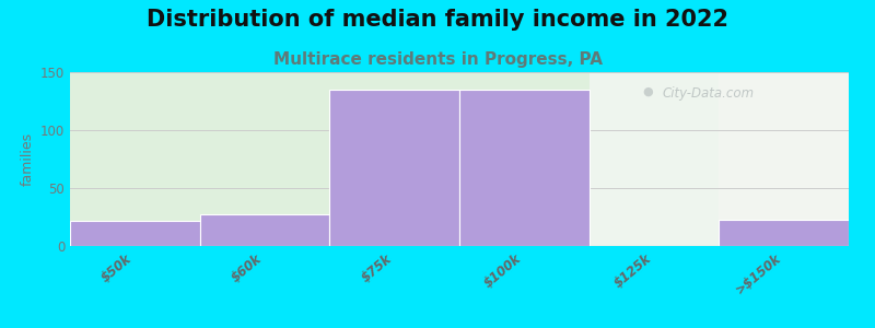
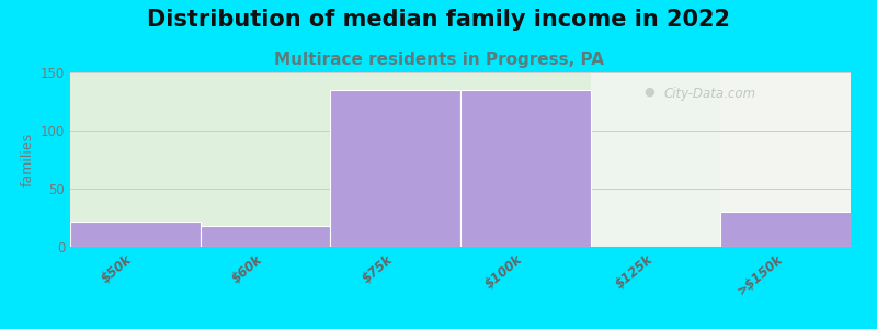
$60k: 27 -> 18
>$150k: 23 -> 30
